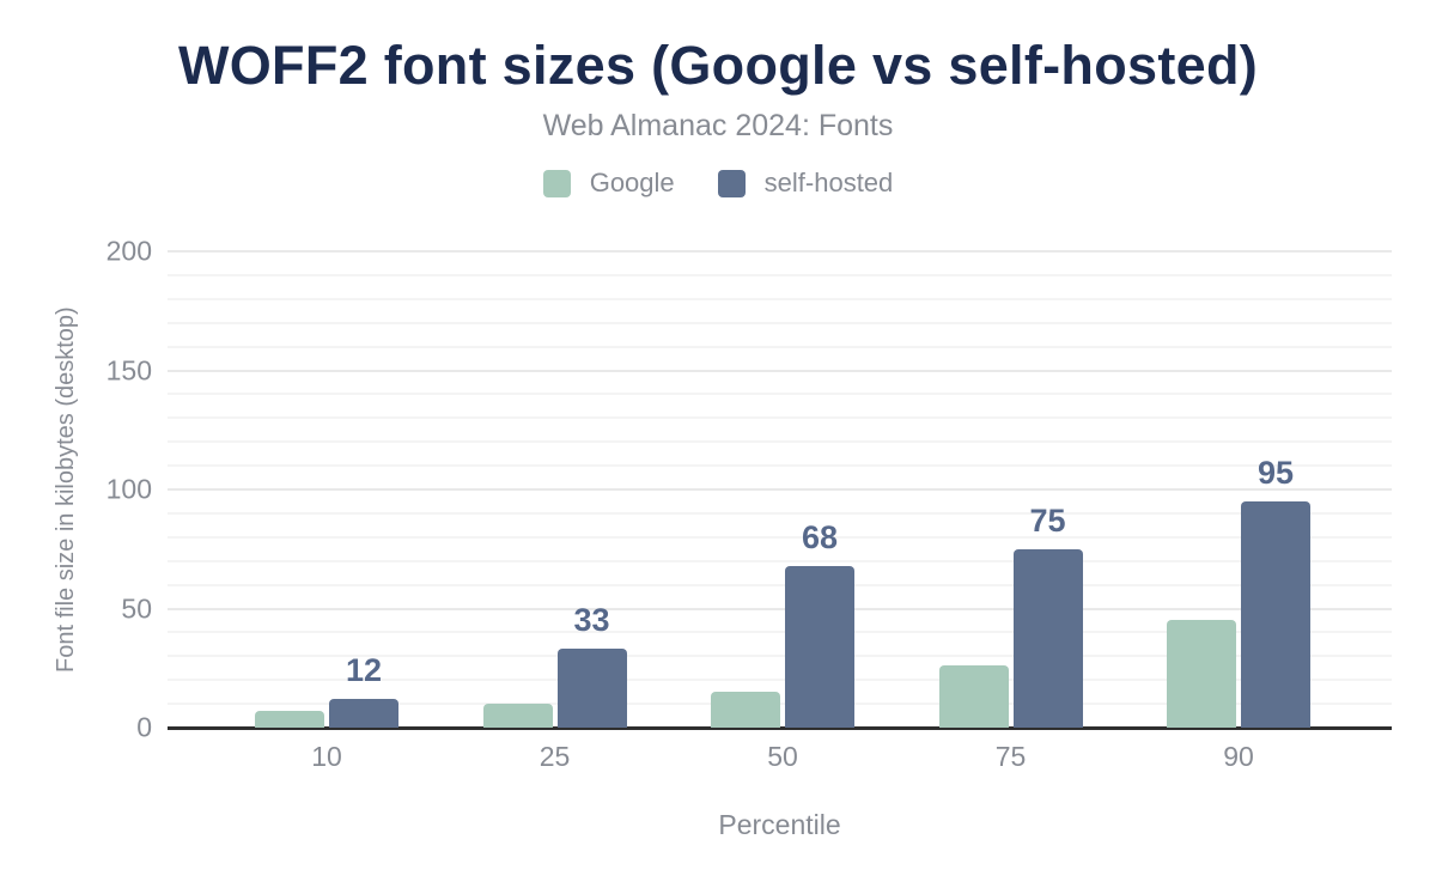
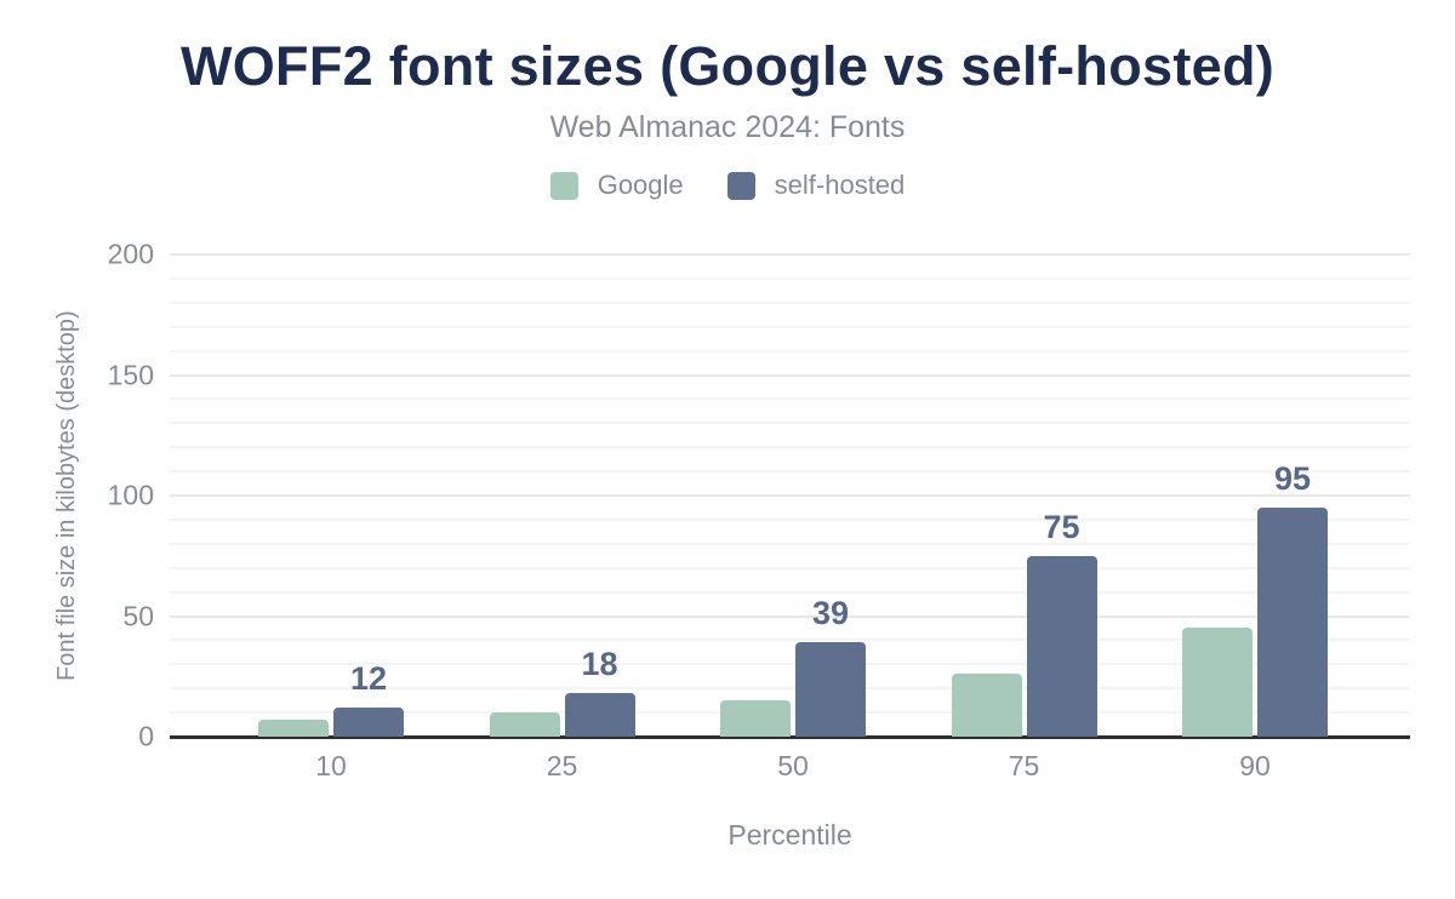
self-hosted/25: 33 -> 18
self-hosted/50: 68 -> 39
